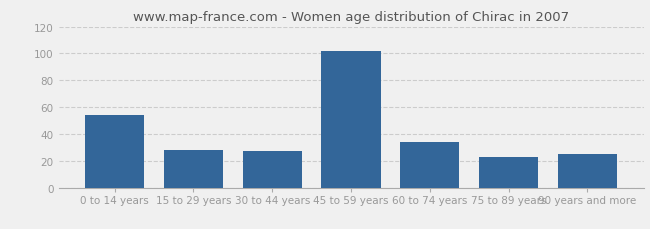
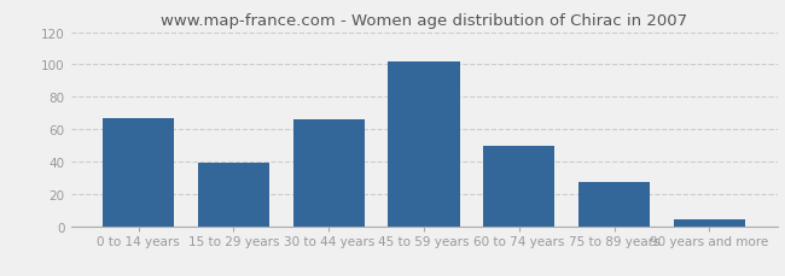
0 to 14 years: 54 -> 67
15 to 29 years: 28 -> 39
30 to 44 years: 27 -> 66
60 to 74 years: 34 -> 50
75 to 89 years: 23 -> 27
90 years and more: 25 -> 4
